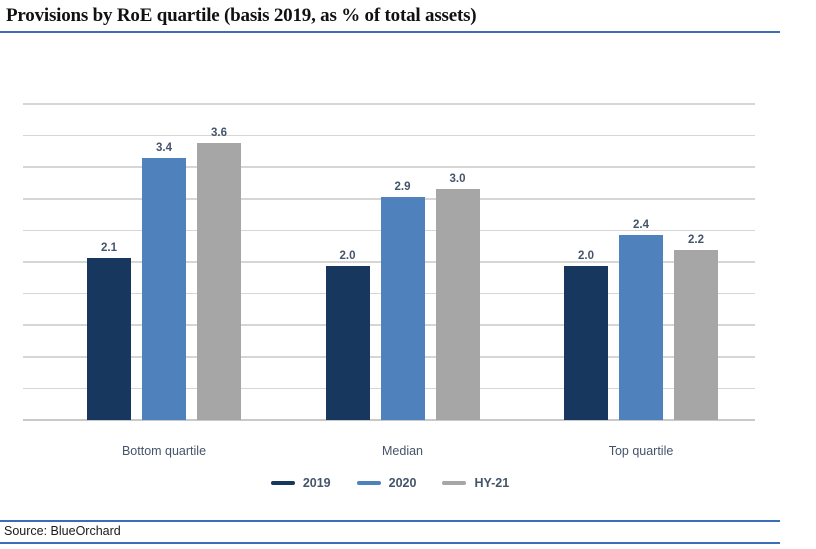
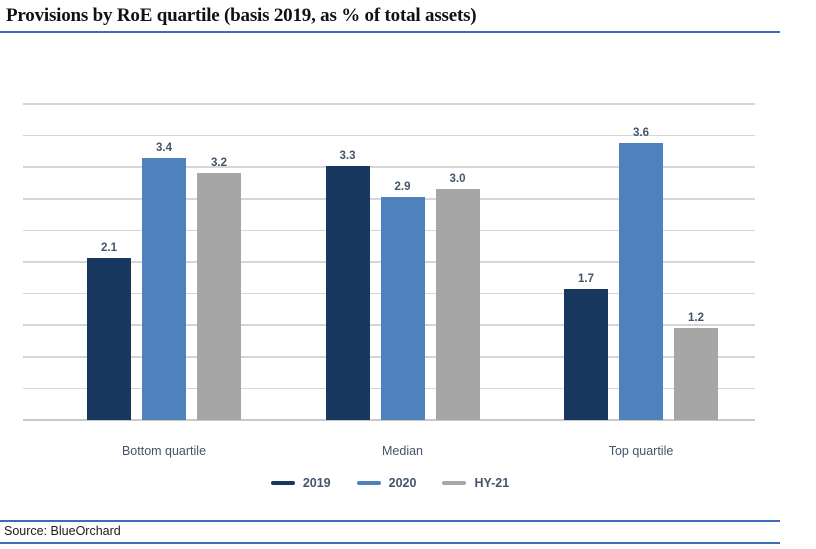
HY-21/Bottom quartile: 3.6 -> 3.2
2019/Median: 2.0 -> 3.3
2019/Top quartile: 2.0 -> 1.7
2020/Top quartile: 2.4 -> 3.6
HY-21/Top quartile: 2.2 -> 1.2
